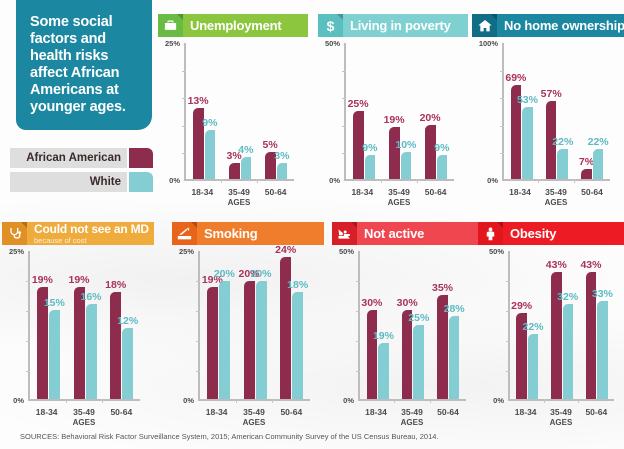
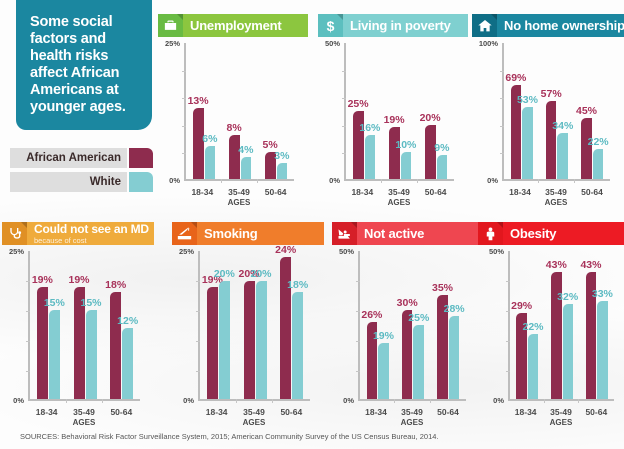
Unemployment/White/18-34: 9% -> 6%
Unemployment/African American/35-49: 3% -> 8%
Living in poverty/White/18-34: 9% -> 16%
No home ownership/White/35-49: 22% -> 34%
No home ownership/African American/50-64: 7% -> 45%
Could not see an MD/White/35-49: 16% -> 15%
Not active/African American/18-34: 30% -> 26%
